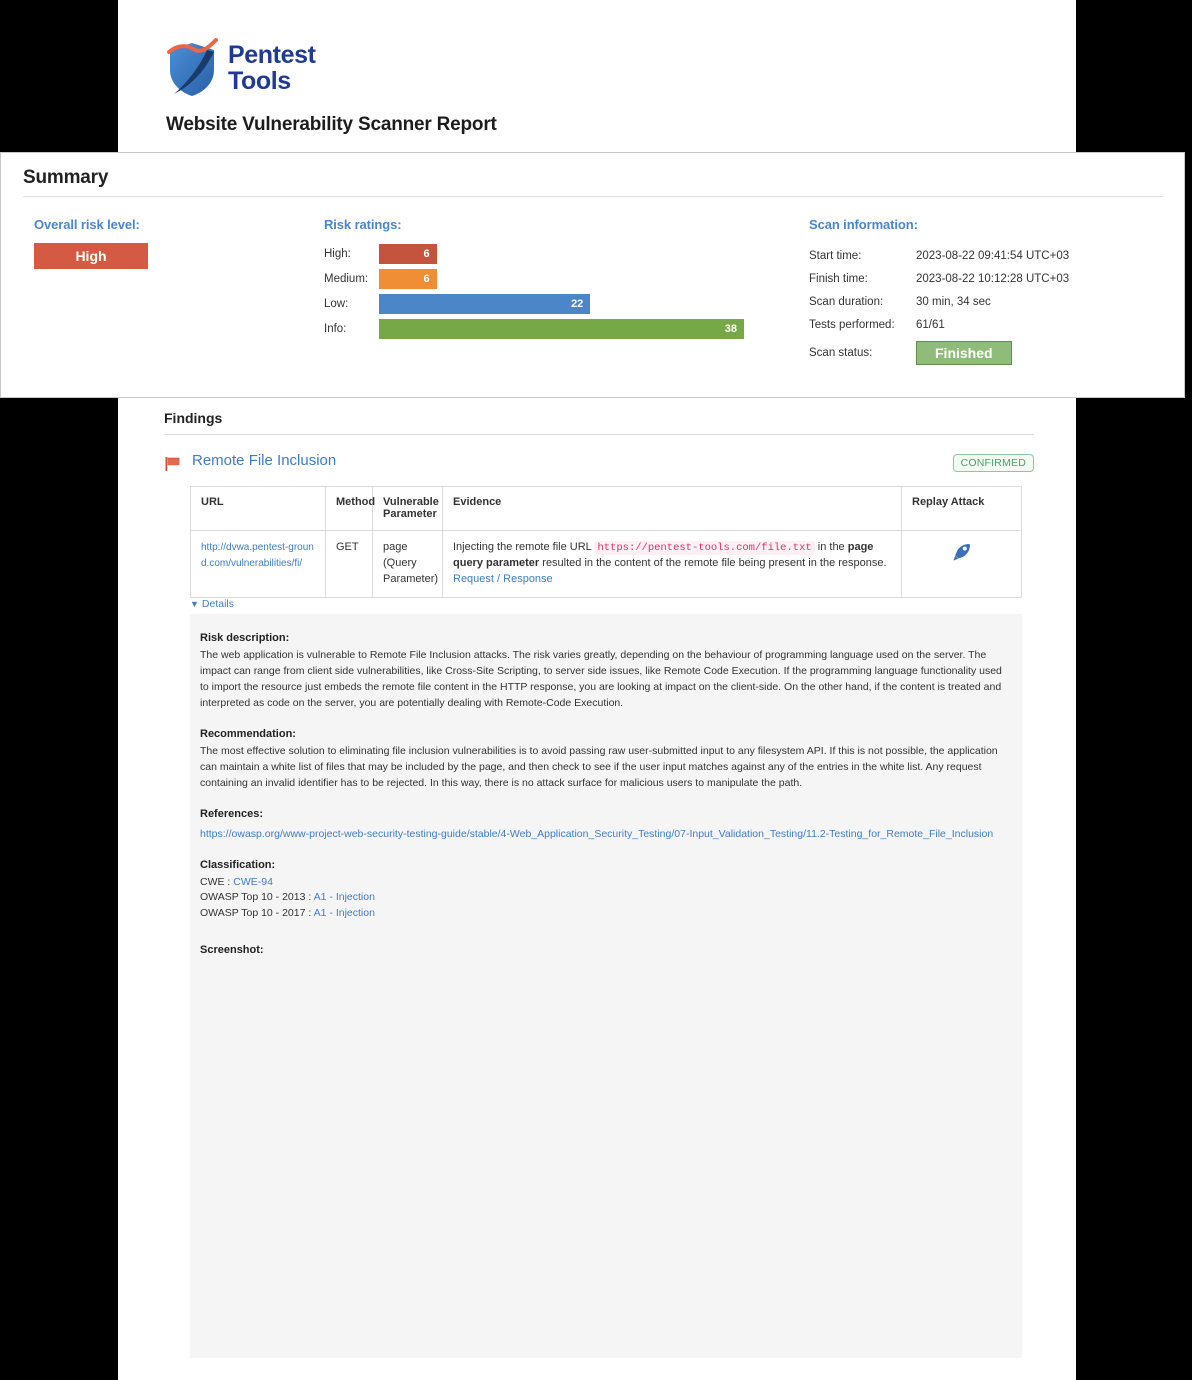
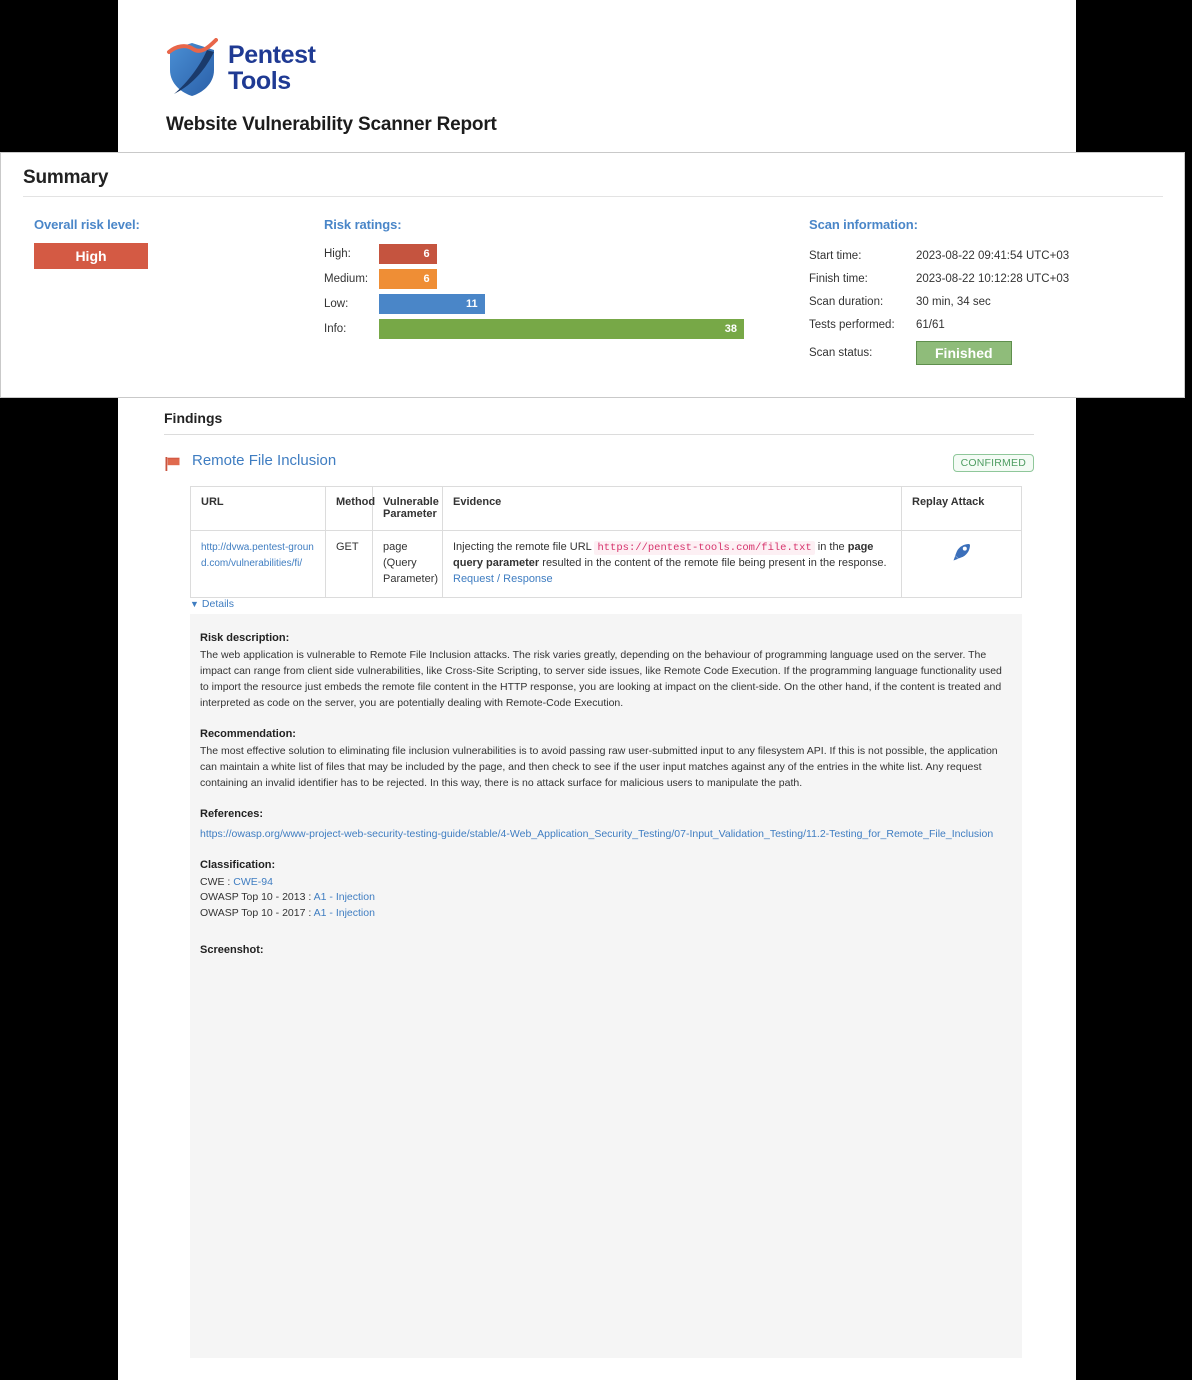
Low:: 22 -> 11
